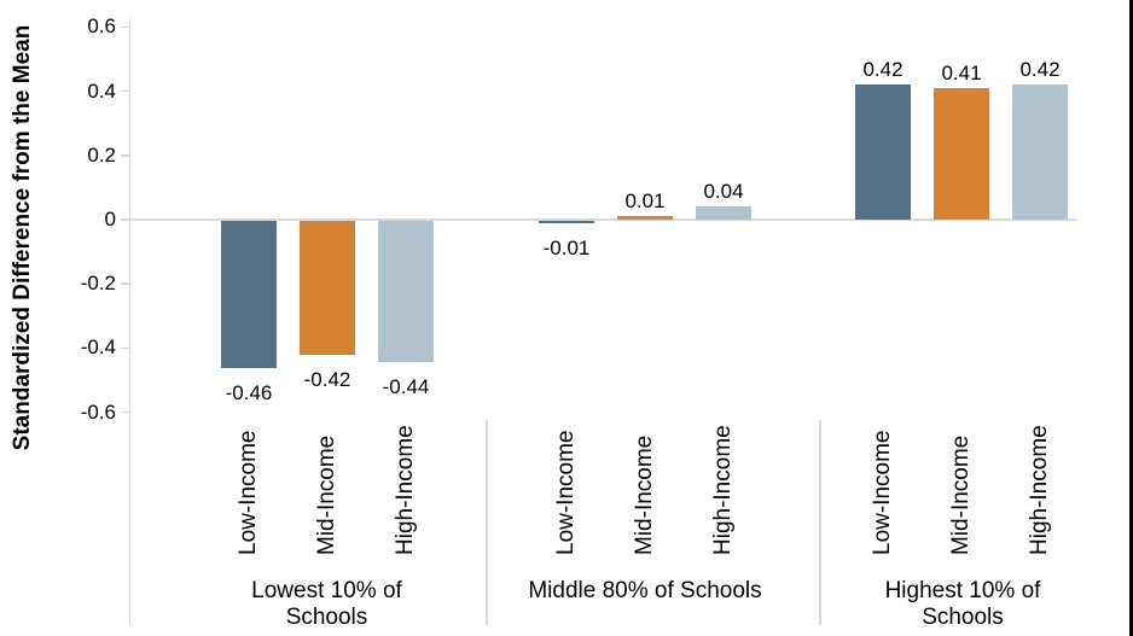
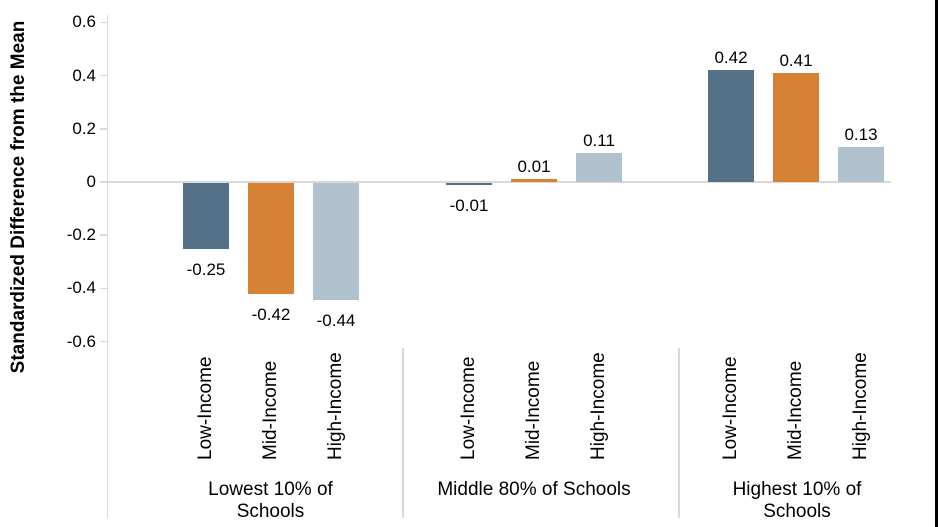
Low-Income/Lowest 10% of Schools: -0.46 -> -0.25
High-Income/Middle 80% of Schools: 0.04 -> 0.11
High-Income/Highest 10% of Schools: 0.42 -> 0.13
